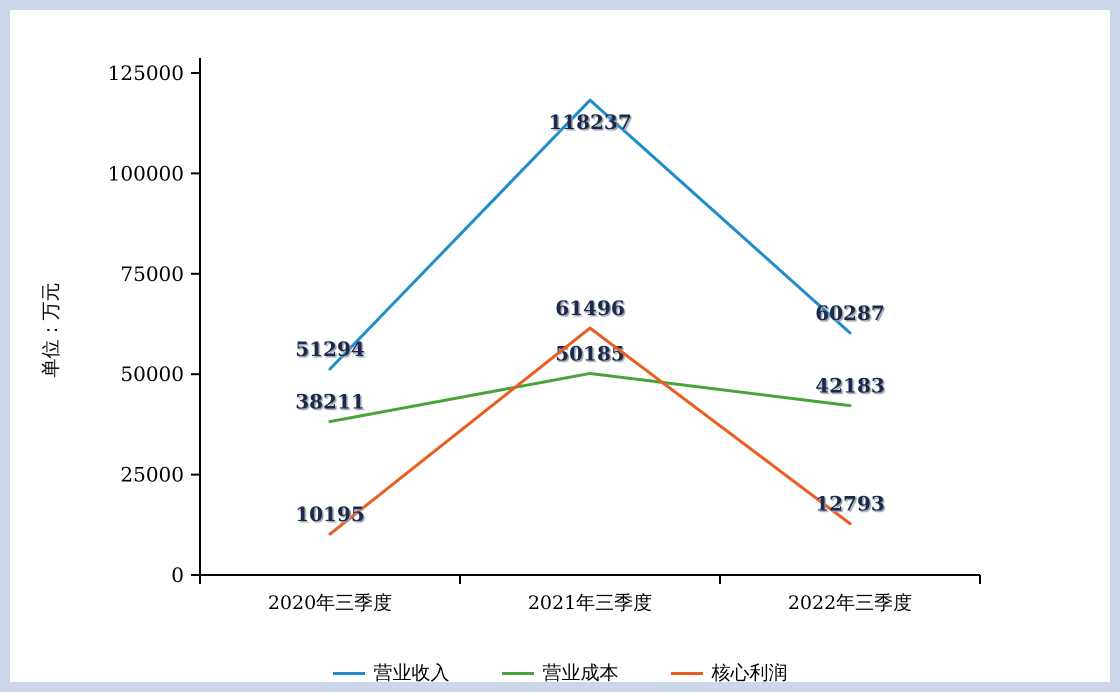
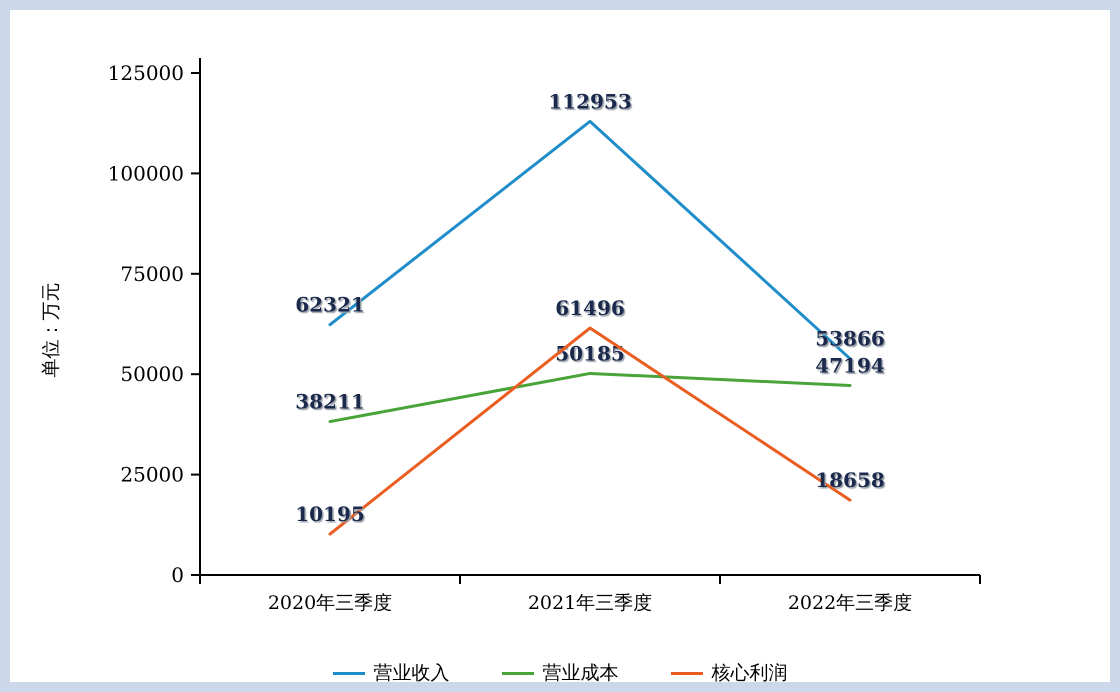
营业收入/2020年三季度: 51294 -> 62321
营业收入/2021年三季度: 118237 -> 112953
营业收入/2022年三季度: 60287 -> 53866
营业成本/2022年三季度: 42183 -> 47194
核心利润/2022年三季度: 12793 -> 18658
